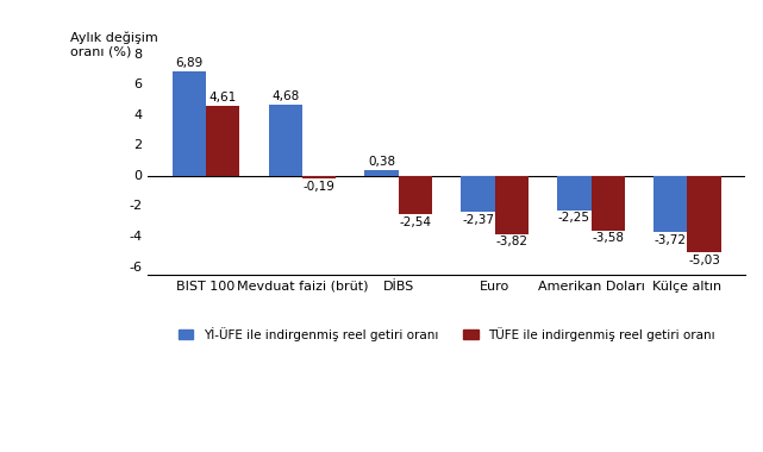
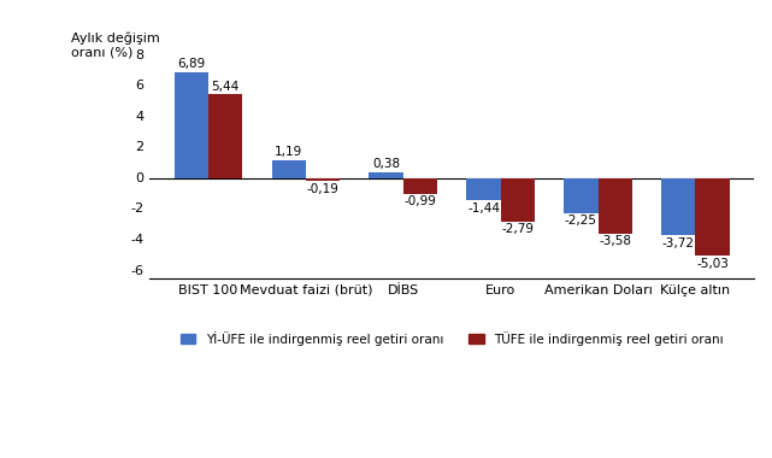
TÜFE ile indirgenmiş reel getiri oranı/BIST 100: 4,61 -> 5,44
Yİ-ÜFE ile indirgenmiş reel getiri oranı/Mevduat faizi (brüt): 4,68 -> 1,19
TÜFE ile indirgenmiş reel getiri oranı/DİBS: -2,54 -> -0,99
Yİ-ÜFE ile indirgenmiş reel getiri oranı/Euro: -2,37 -> -1,44
TÜFE ile indirgenmiş reel getiri oranı/Euro: -3,82 -> -2,79
